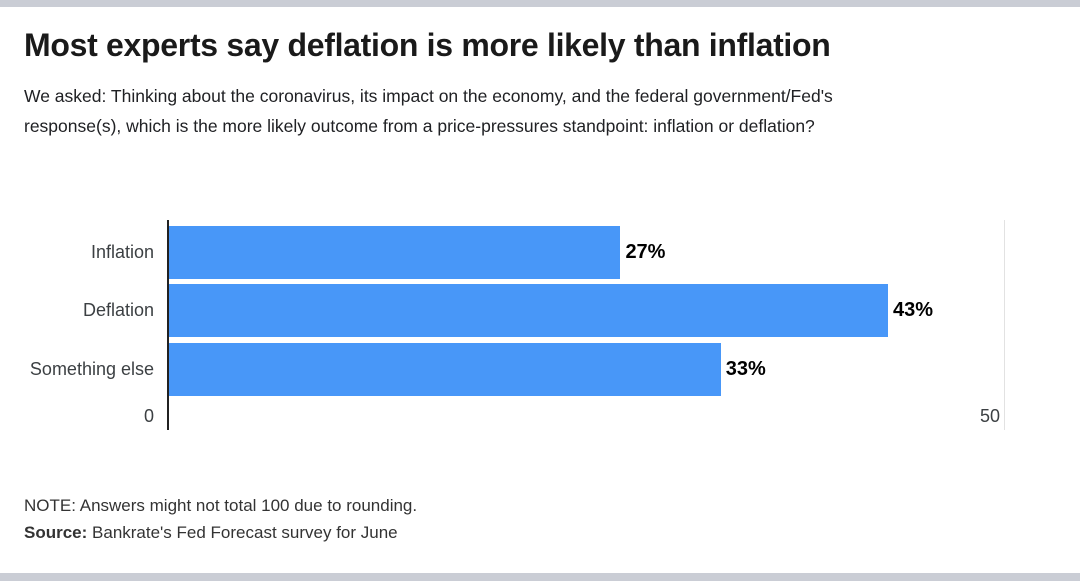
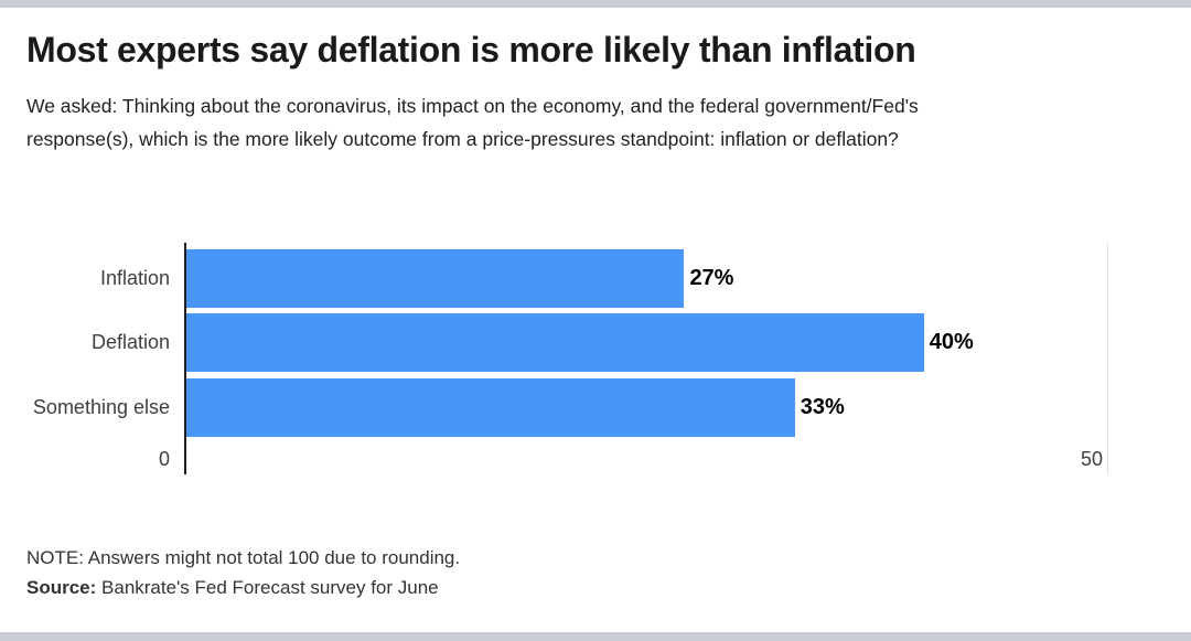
Deflation: 43% -> 40%
